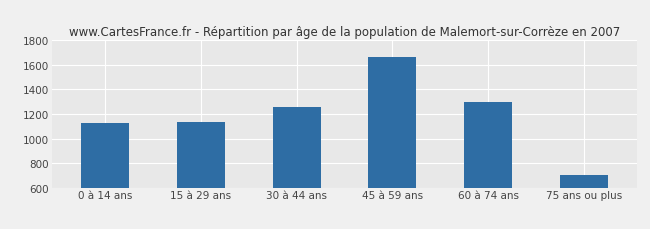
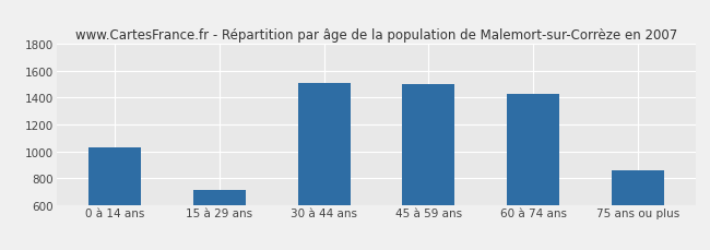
0 à 14 ans: 1130 -> 1030
15 à 29 ans: 1140 -> 710
30 à 44 ans: 1260 -> 1510
45 à 59 ans: 1660 -> 1500
60 à 74 ans: 1300 -> 1430
75 ans ou plus: 700 -> 860
